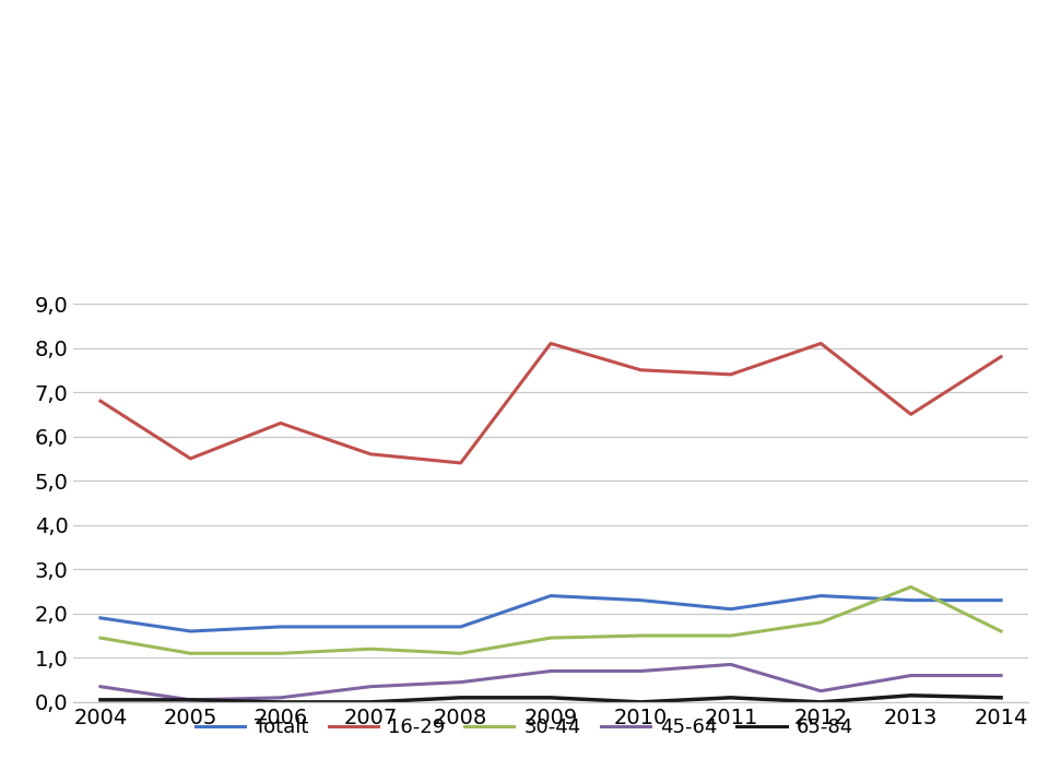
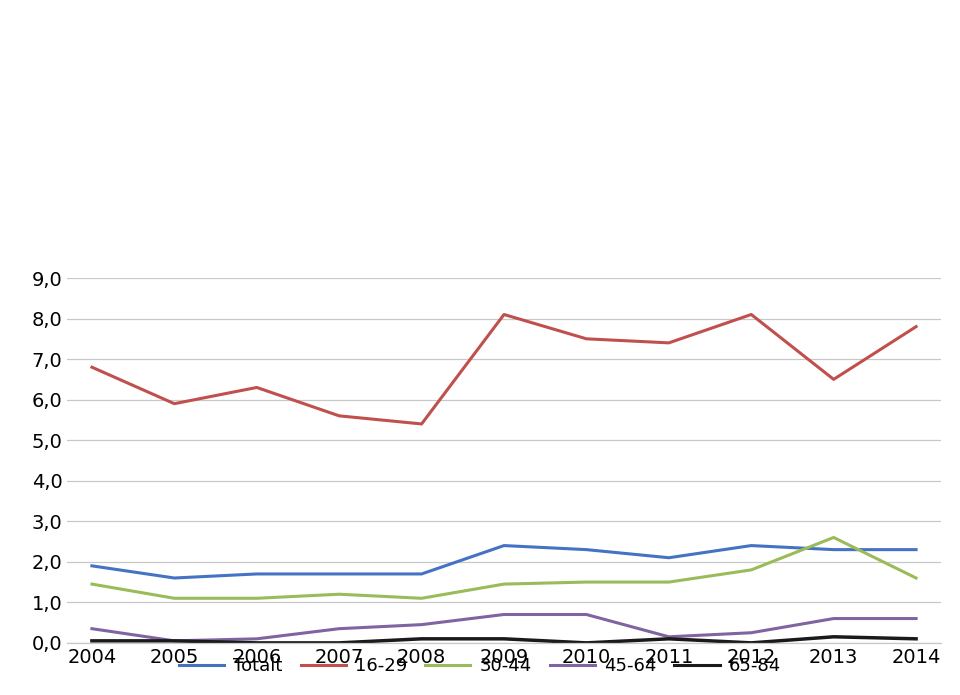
16-29/2005: 5,5 -> 5,9
45-64/2011: 0,85 -> 0,15
